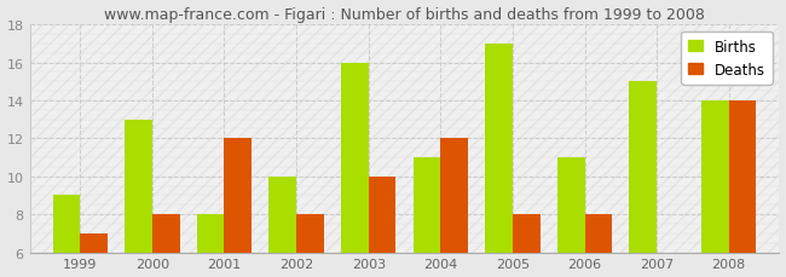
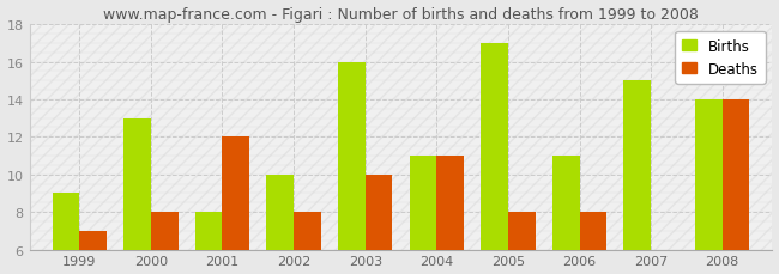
Deaths/2004: 12 -> 11
